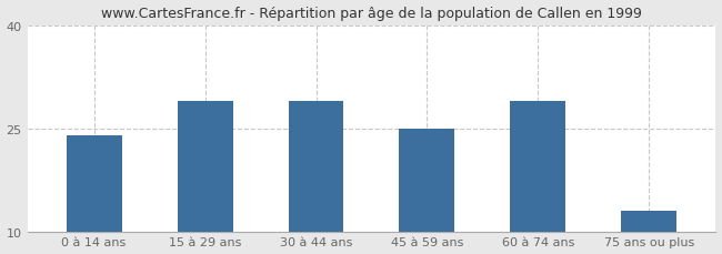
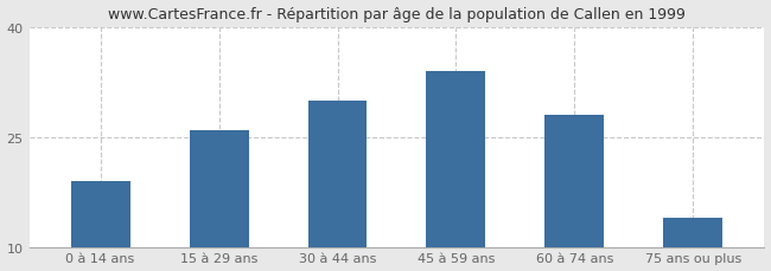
0 à 14 ans: 24 -> 19
15 à 29 ans: 29 -> 26
30 à 44 ans: 29 -> 30
45 à 59 ans: 25 -> 34
60 à 74 ans: 29 -> 28
75 ans ou plus: 13 -> 14
